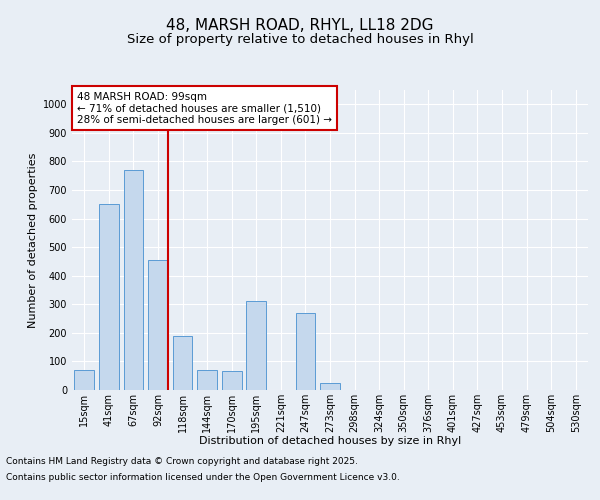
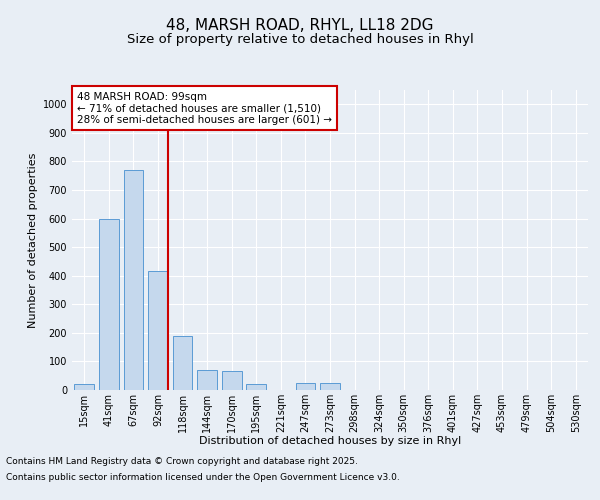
15sqm: 70 -> 20
41sqm: 650 -> 600
92sqm: 455 -> 415
195sqm: 310 -> 20
247sqm: 270 -> 25
